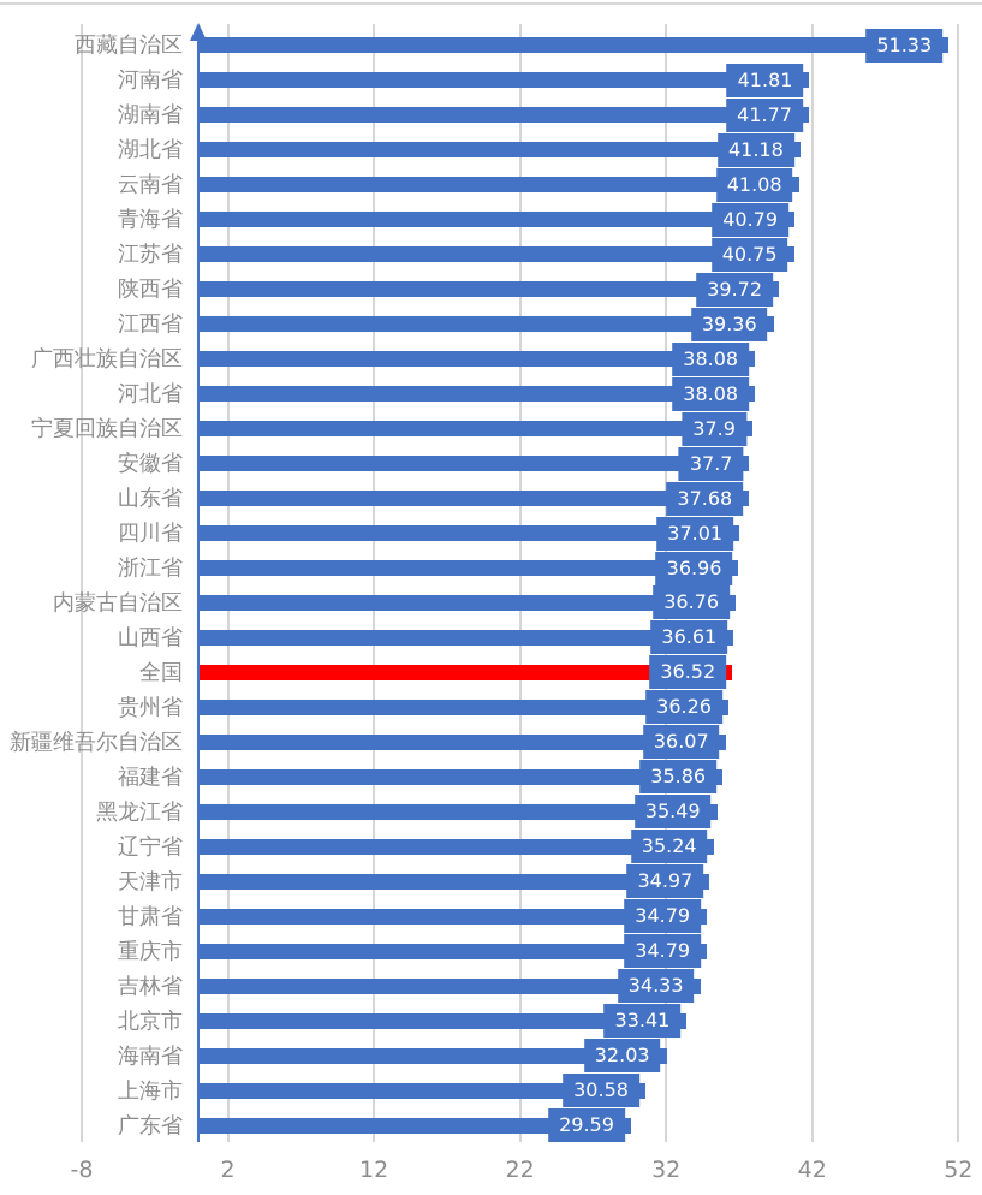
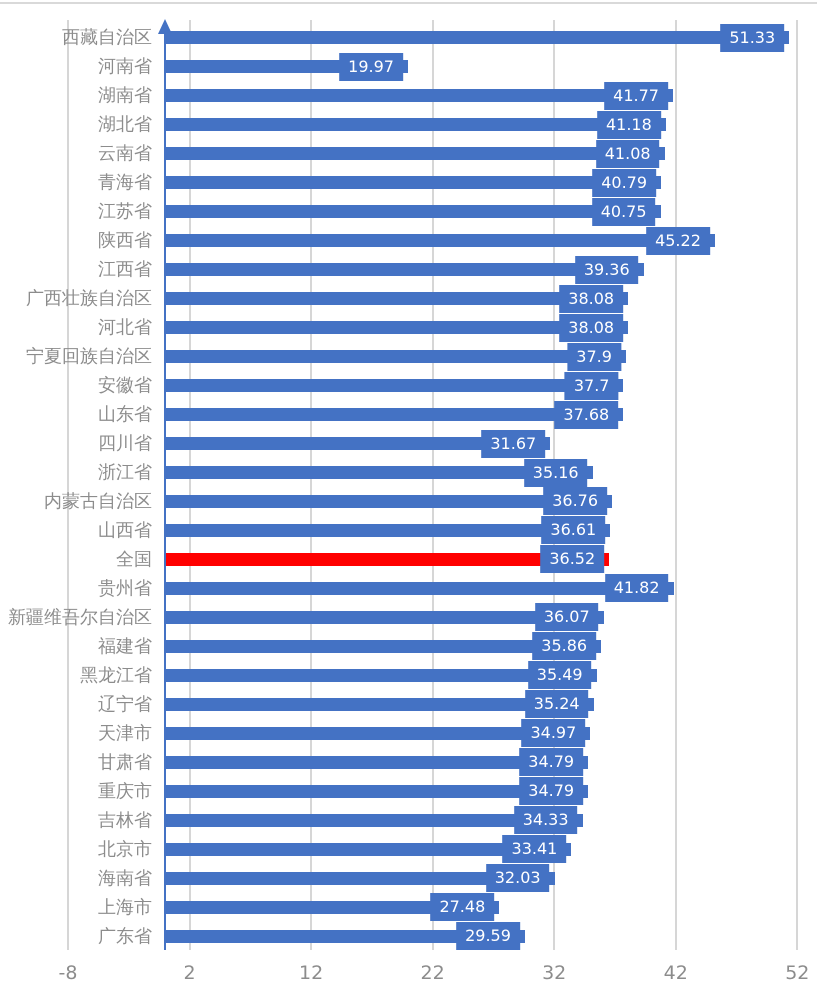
河南省: 41.81 -> 19.97
陕西省: 39.72 -> 45.22
四川省: 37.01 -> 31.67
浙江省: 36.96 -> 35.16
贵州省: 36.26 -> 41.82
上海市: 30.58 -> 27.48
